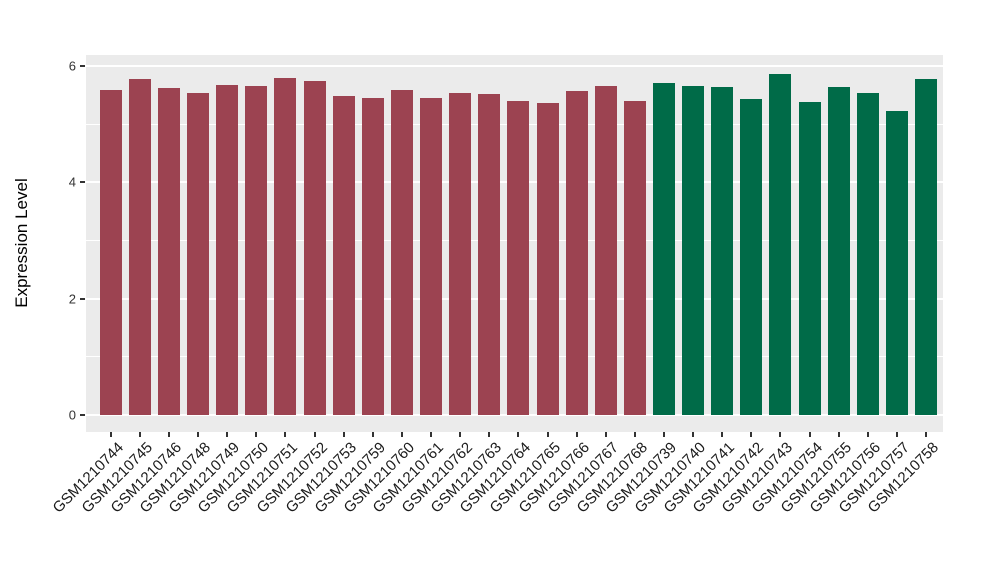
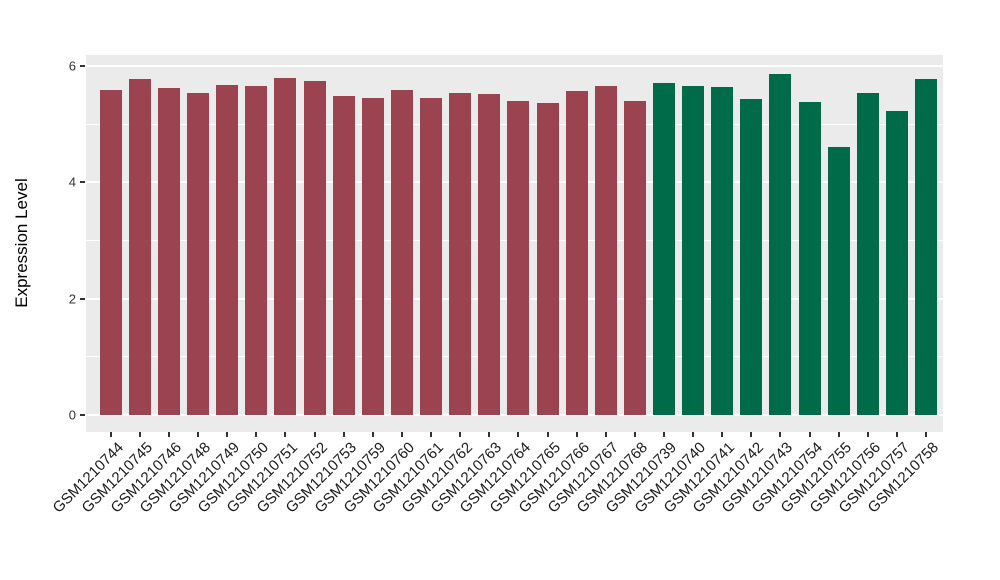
GSM1210755: 5.6 -> 4.6
